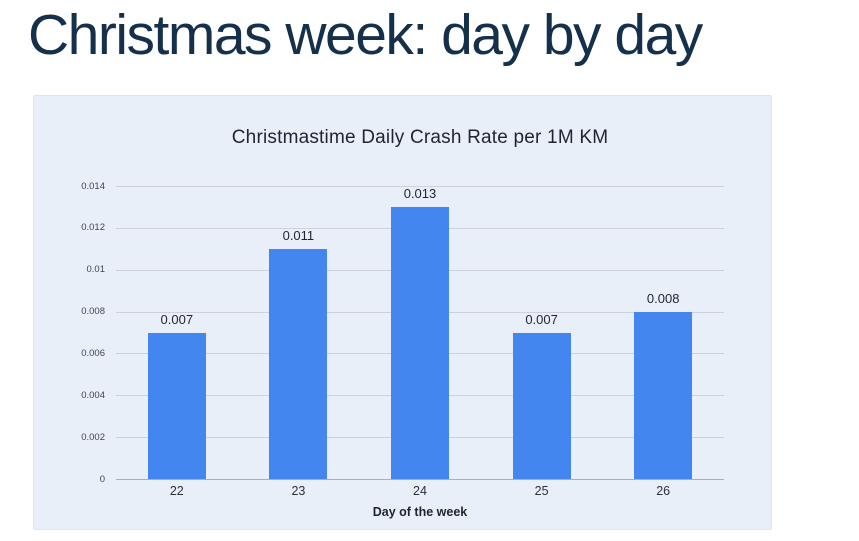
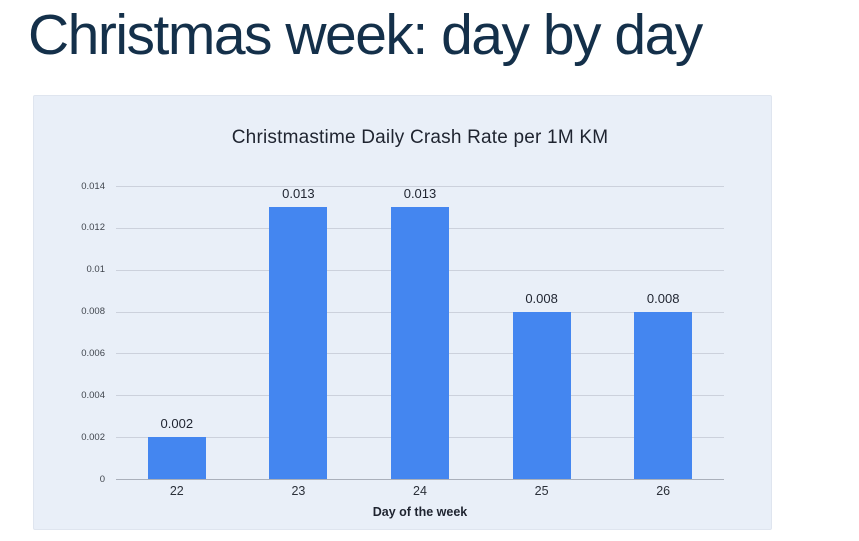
22: 0.007 -> 0.002
23: 0.011 -> 0.013
25: 0.007 -> 0.008
